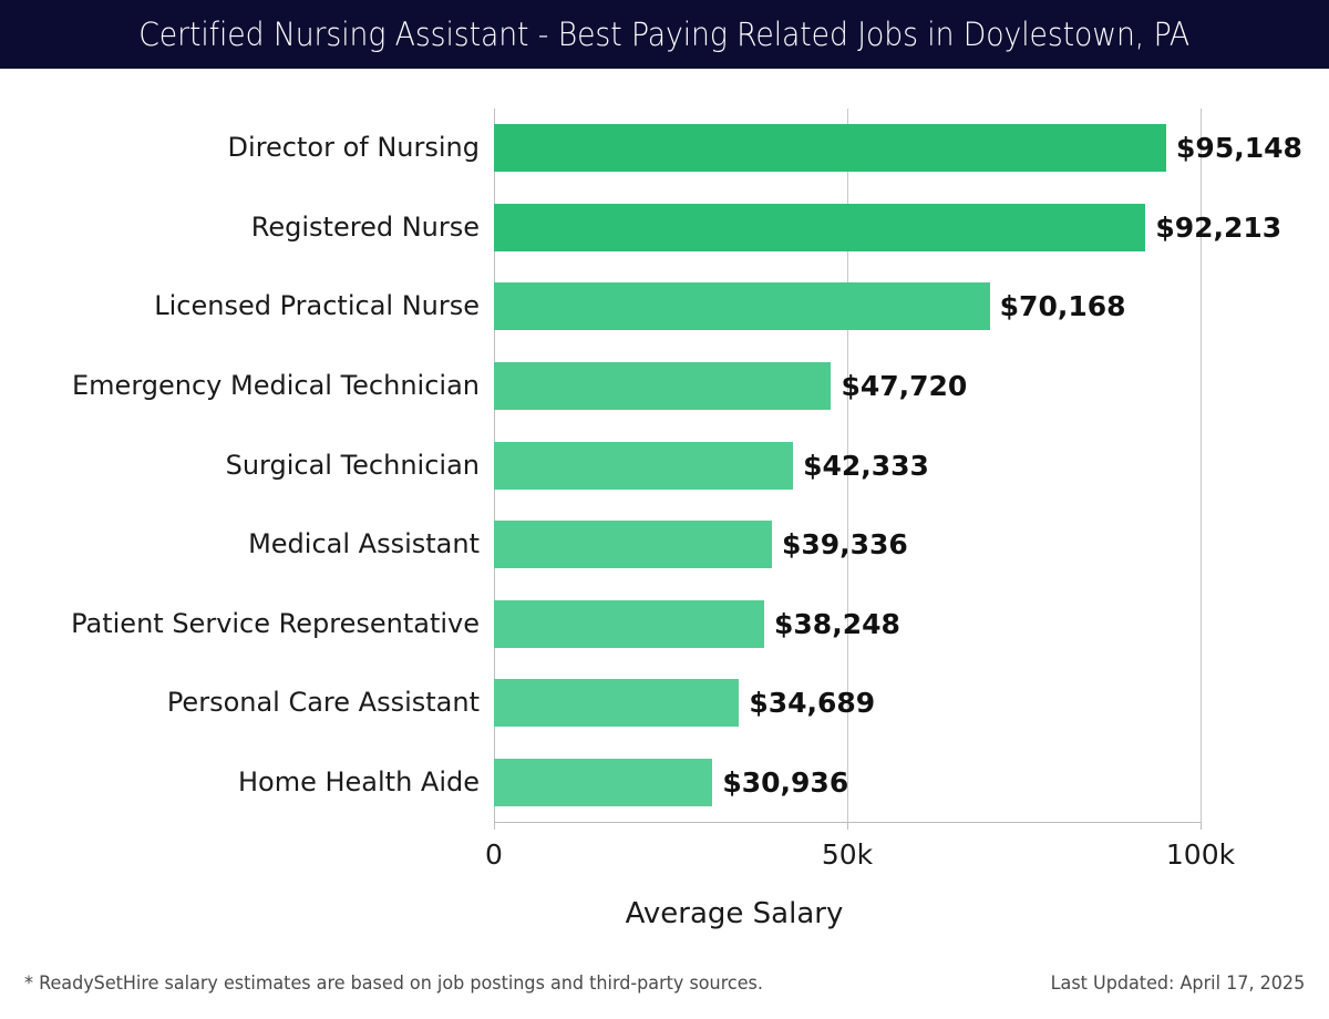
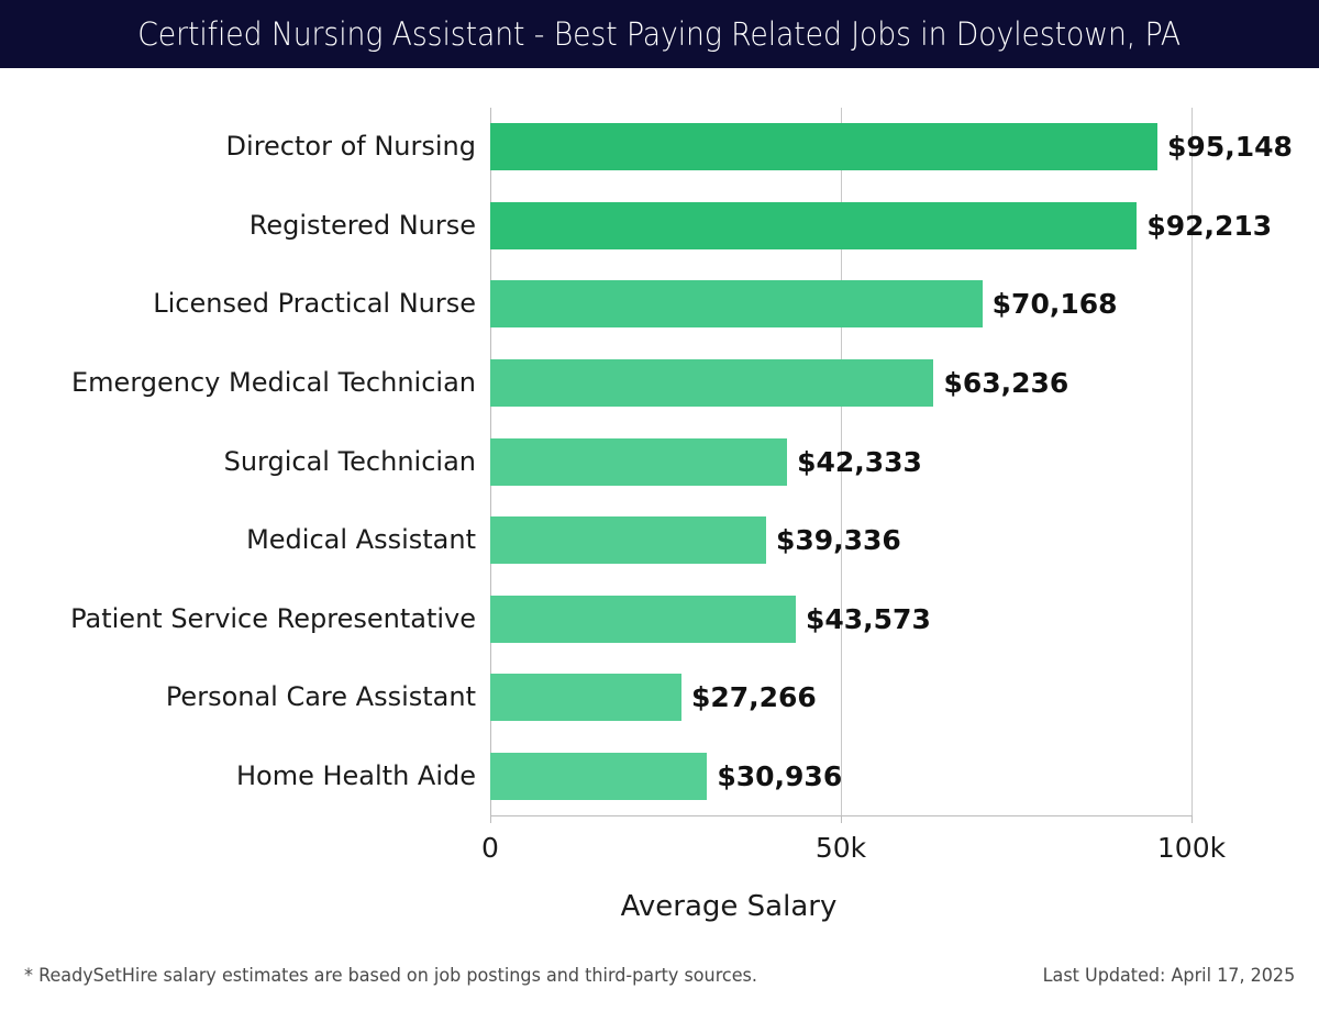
Emergency Medical Technician: $47,720 -> $63,236
Patient Service Representative: $38,248 -> $43,573
Personal Care Assistant: $34,689 -> $27,266
